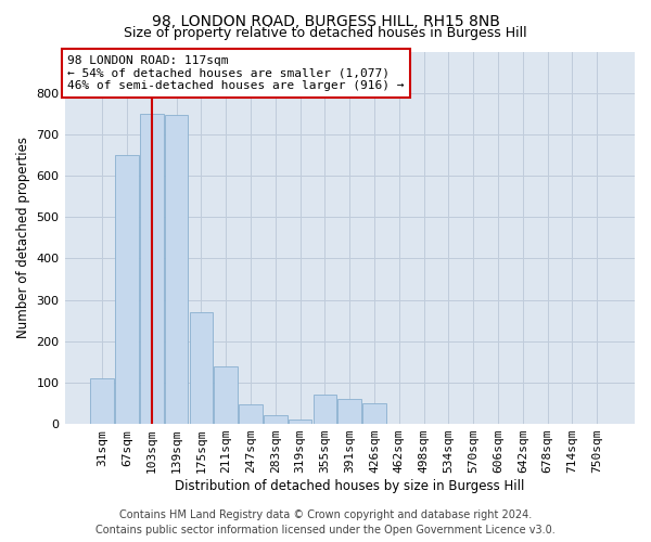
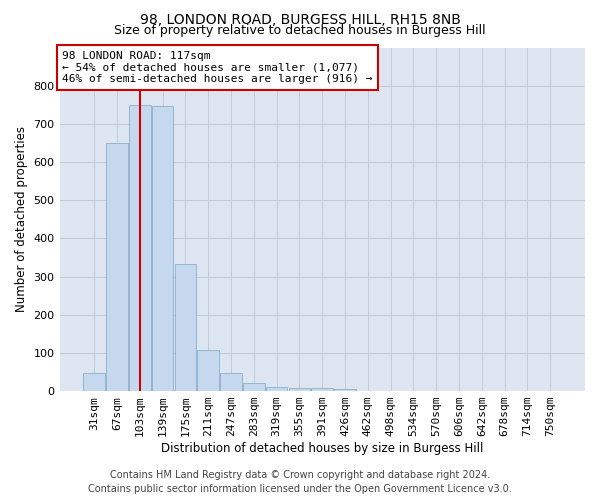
31sqm: 110 -> 47
175sqm: 270 -> 332
211sqm: 140 -> 107
355sqm: 70 -> 9
391sqm: 60 -> 8
426sqm: 50 -> 5
